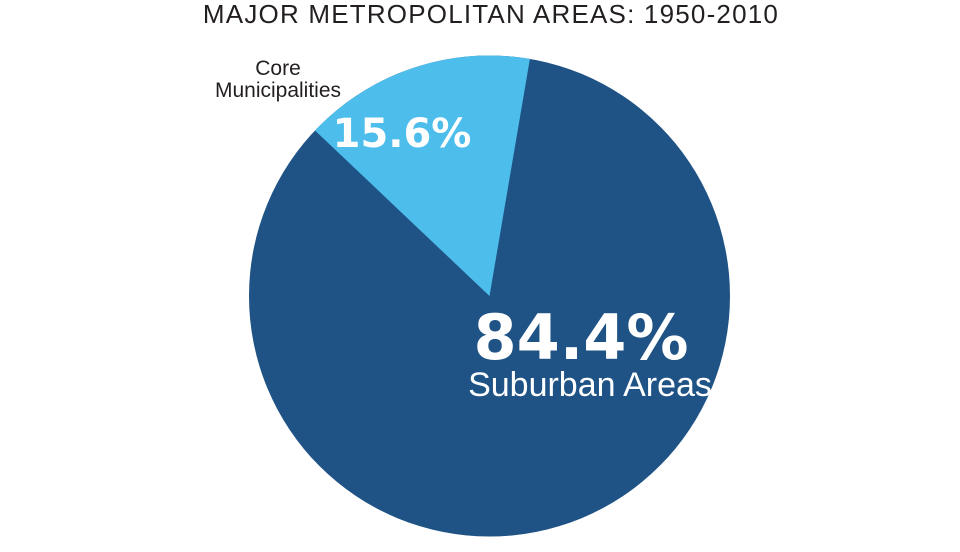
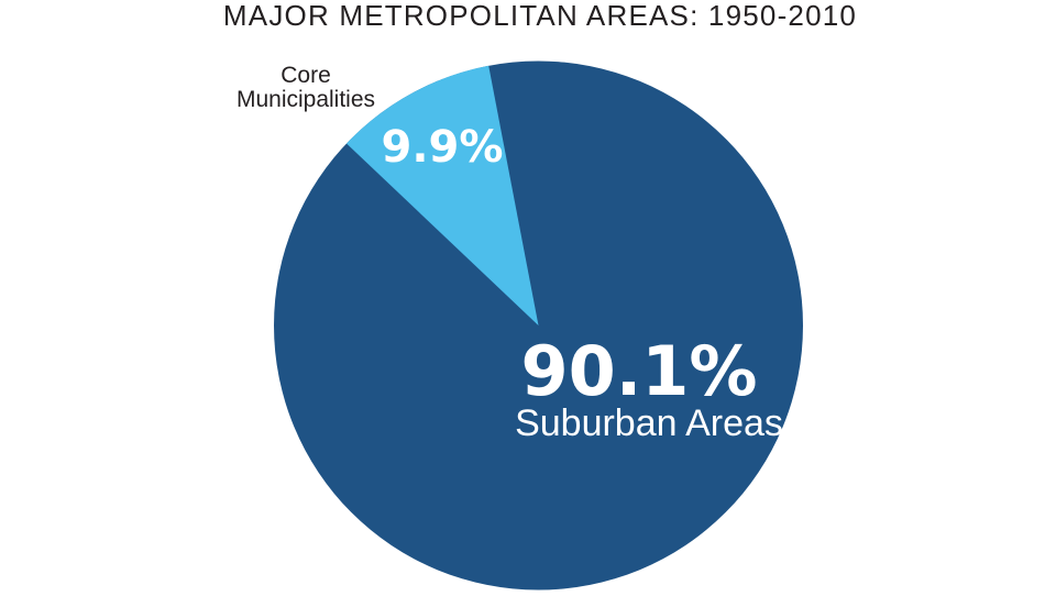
Suburban Areas: 84.4% -> 90.1%
Core Municipalities: 15.6% -> 9.9%
